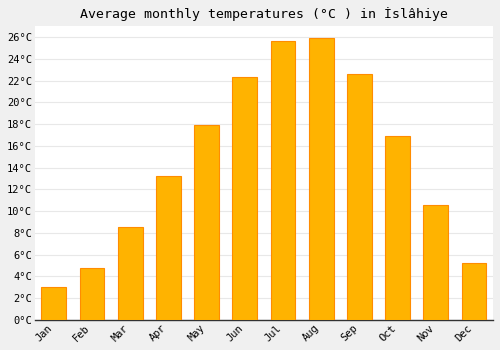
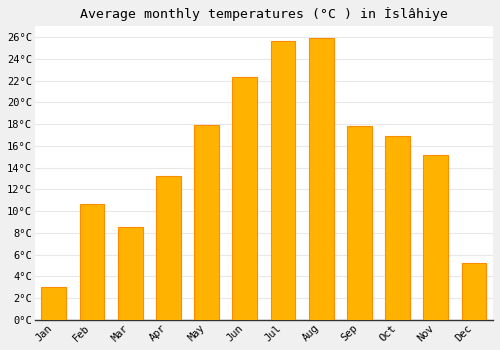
Feb: 4.8°C -> 10.7°C
Sep: 22.6°C -> 17.8°C
Nov: 10.6°C -> 15.2°C
